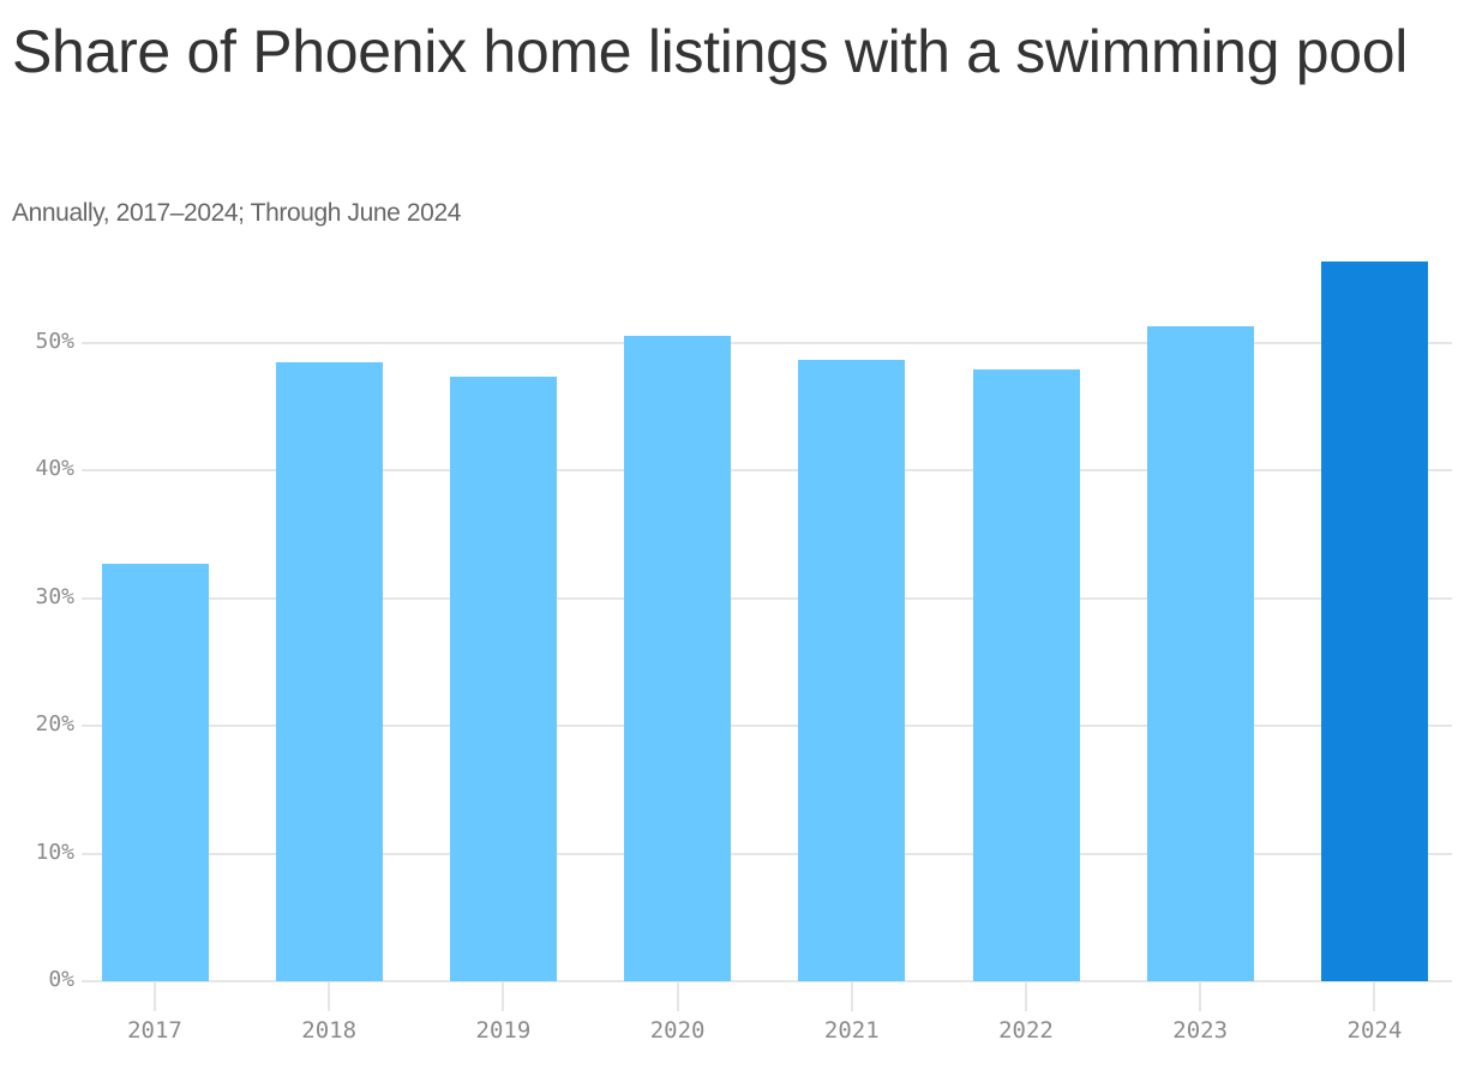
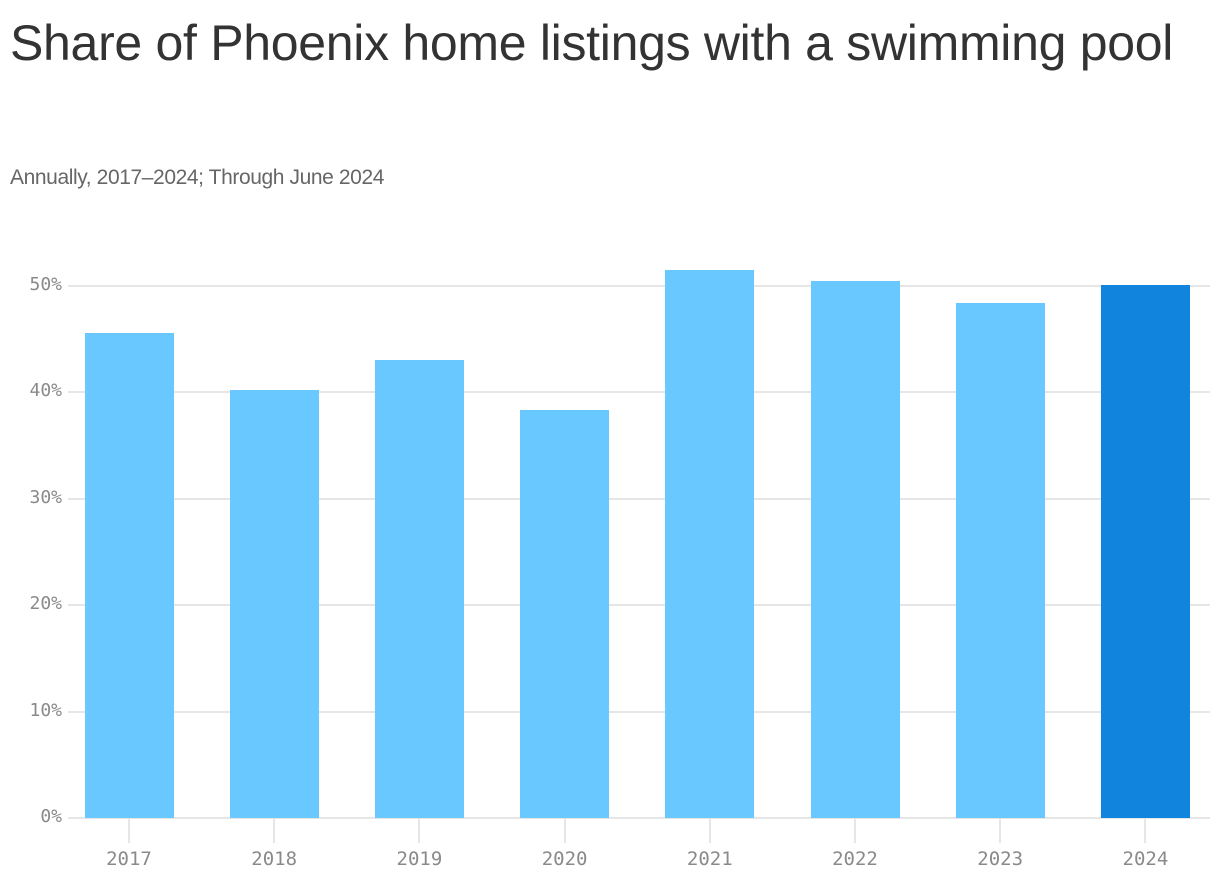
2017: 32.7% -> 45.6%
2018: 48.5% -> 40.2%
2019: 47.4% -> 43.0%
2020: 50.6% -> 38.3%
2021: 48.7% -> 51.5%
2022: 47.9% -> 50.5%
2023: 51.3% -> 48.4%
2024: 56.4% -> 50.1%
